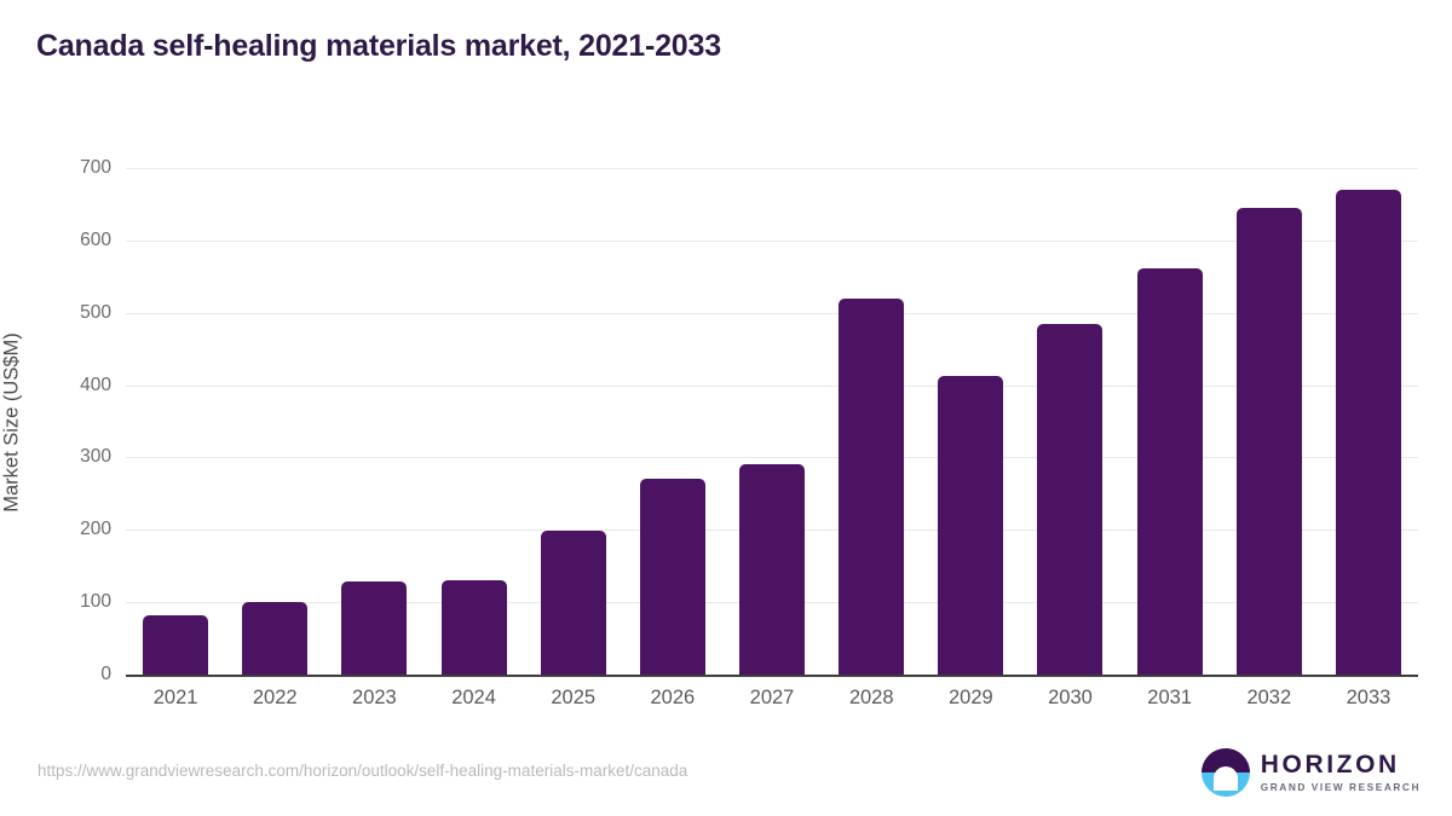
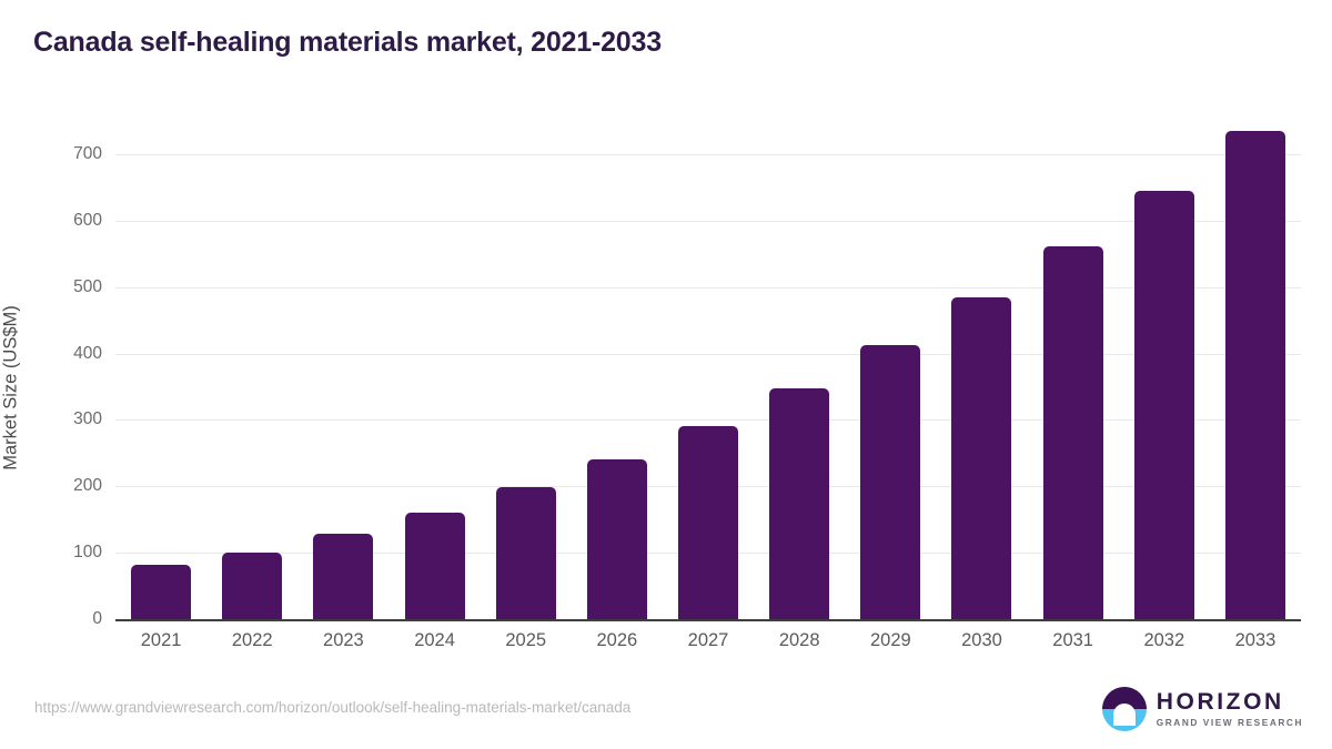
2024: 130 -> 160
2026: 270 -> 240
2028: 520 -> 350
2033: 670 -> 740
